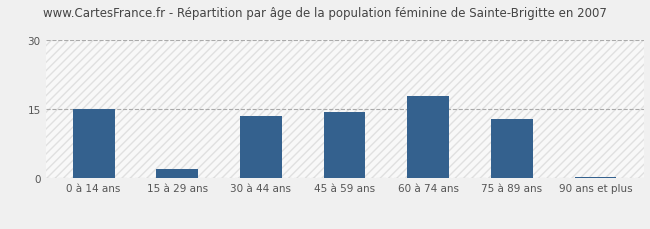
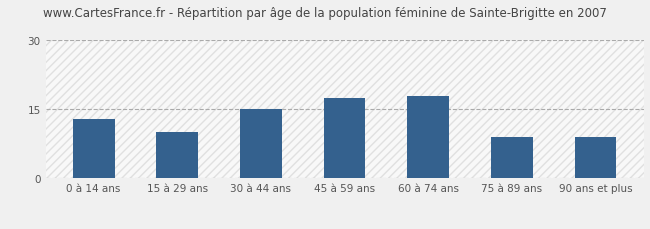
0 à 14 ans: 15.0 -> 13.0
15 à 29 ans: 2.0 -> 10.0
30 à 44 ans: 13.5 -> 15.0
45 à 59 ans: 14.5 -> 17.5
75 à 89 ans: 13.0 -> 9.0
90 ans et plus: 0.2 -> 9.0
